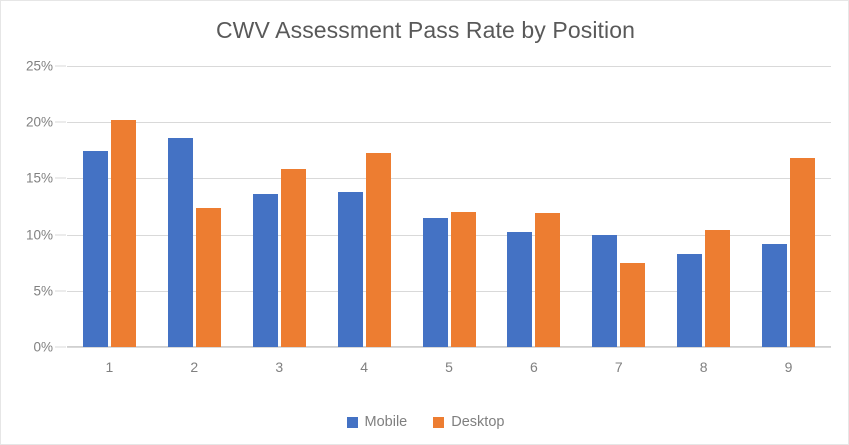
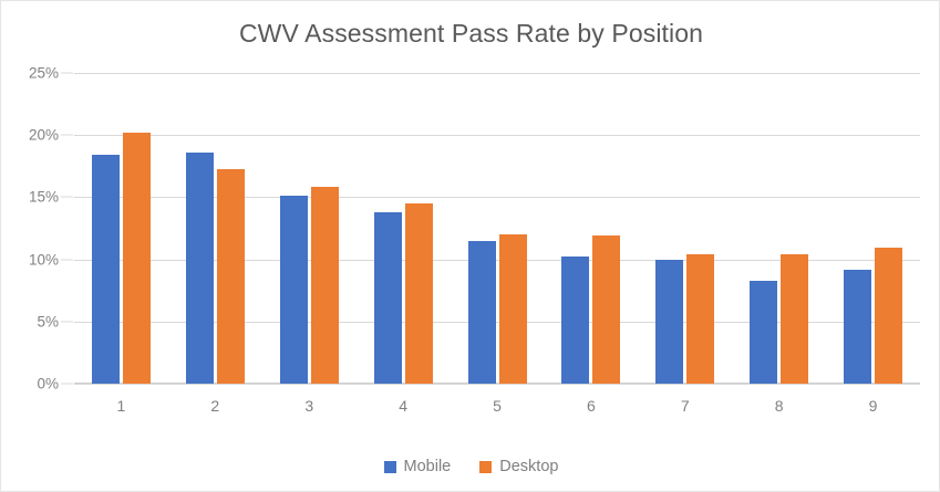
Mobile/1: 17.4% -> 18.4%
Desktop/2: 12.4% -> 17.3%
Mobile/3: 13.6% -> 15.1%
Desktop/4: 17.3% -> 14.5%
Desktop/7: 7.5% -> 10.4%
Desktop/9: 16.8% -> 10.9%
